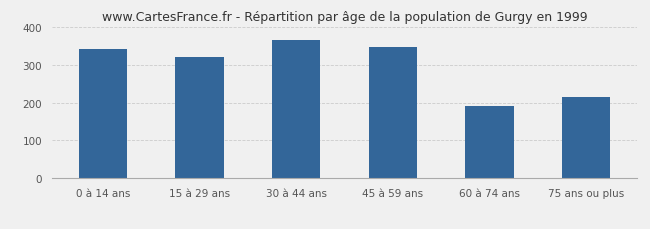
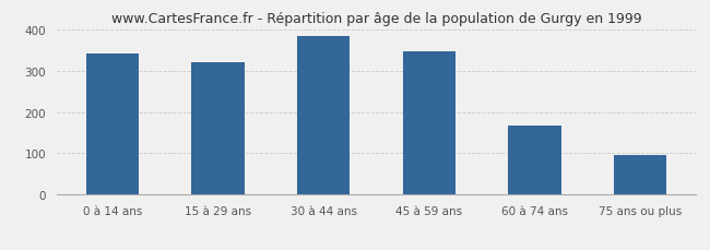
30 à 44 ans: 365 -> 384
60 à 74 ans: 190 -> 168
75 ans ou plus: 215 -> 97
